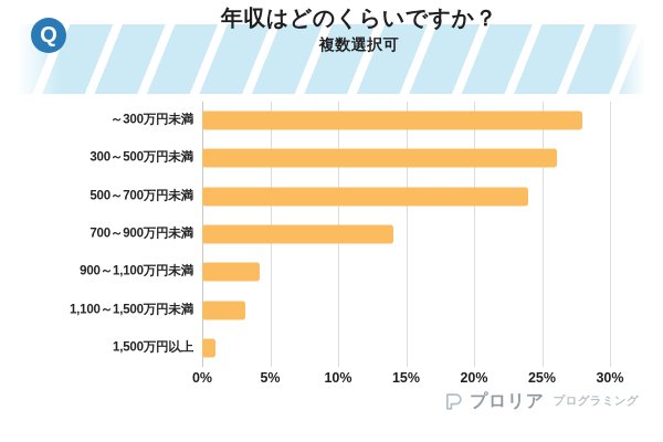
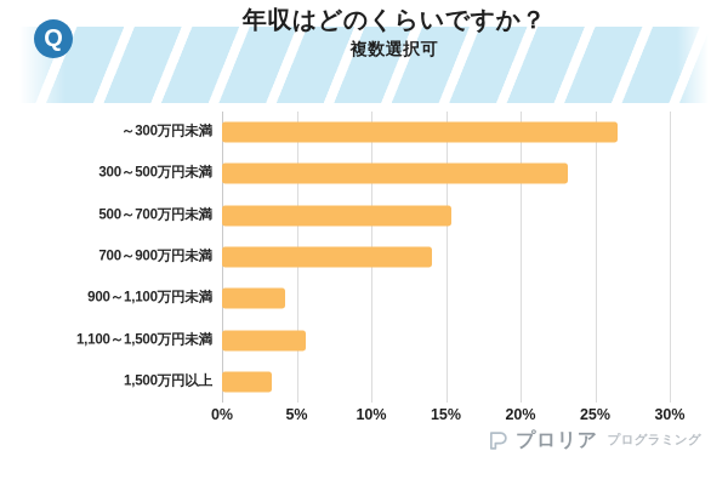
～300万円未満: 28.0% -> 26.5%
300～500万円未満: 26.1% -> 23.2%
500～700万円未満: 24.0% -> 15.4%
1,100～1,500万円未満: 3.2% -> 5.6%
1,500万円以上: 1.0% -> 3.3%
